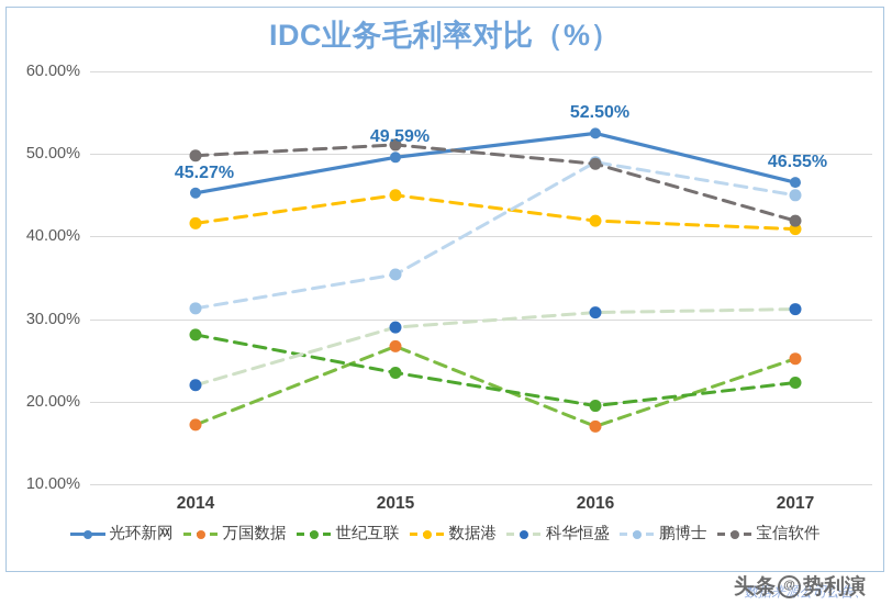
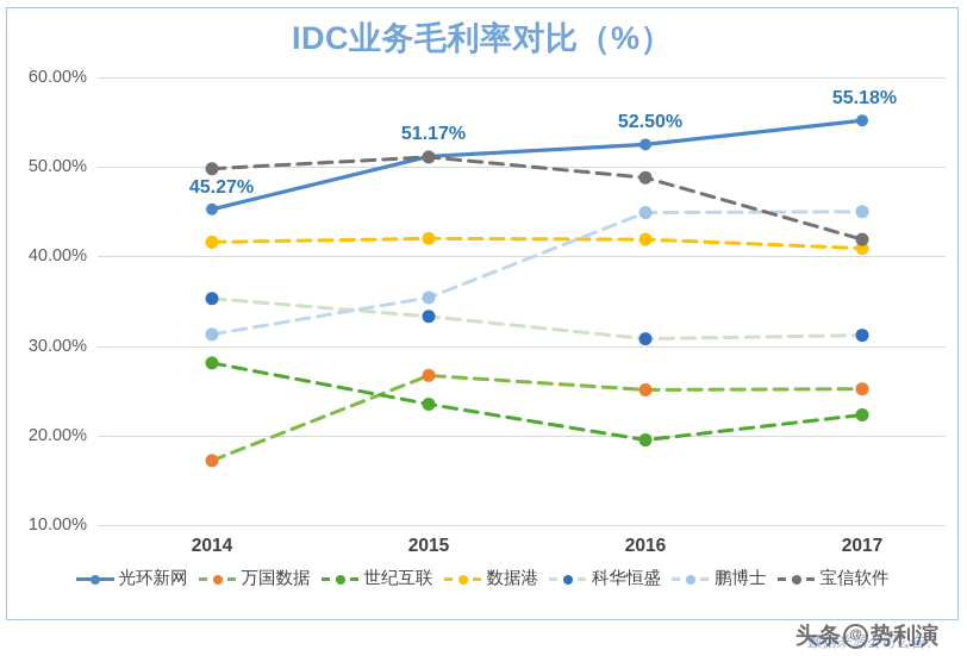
科华恒盛/2014: 22% -> 35%
光环新网/2015: 49.59% -> 51.17%
数据港/2015: 45% -> 42%
科华恒盛/2015: 29% -> 33%
万国数据/2016: 17% -> 25%
鹏博士/2016: 49% -> 45%
光环新网/2017: 46.55% -> 55.18%
